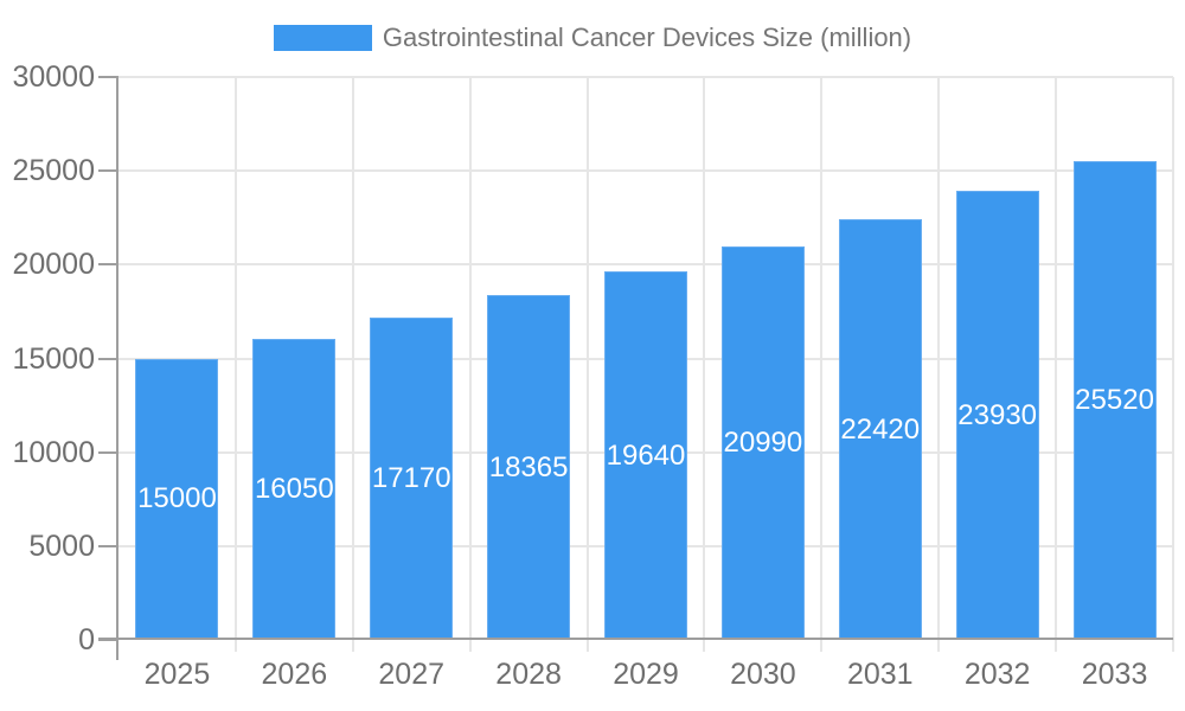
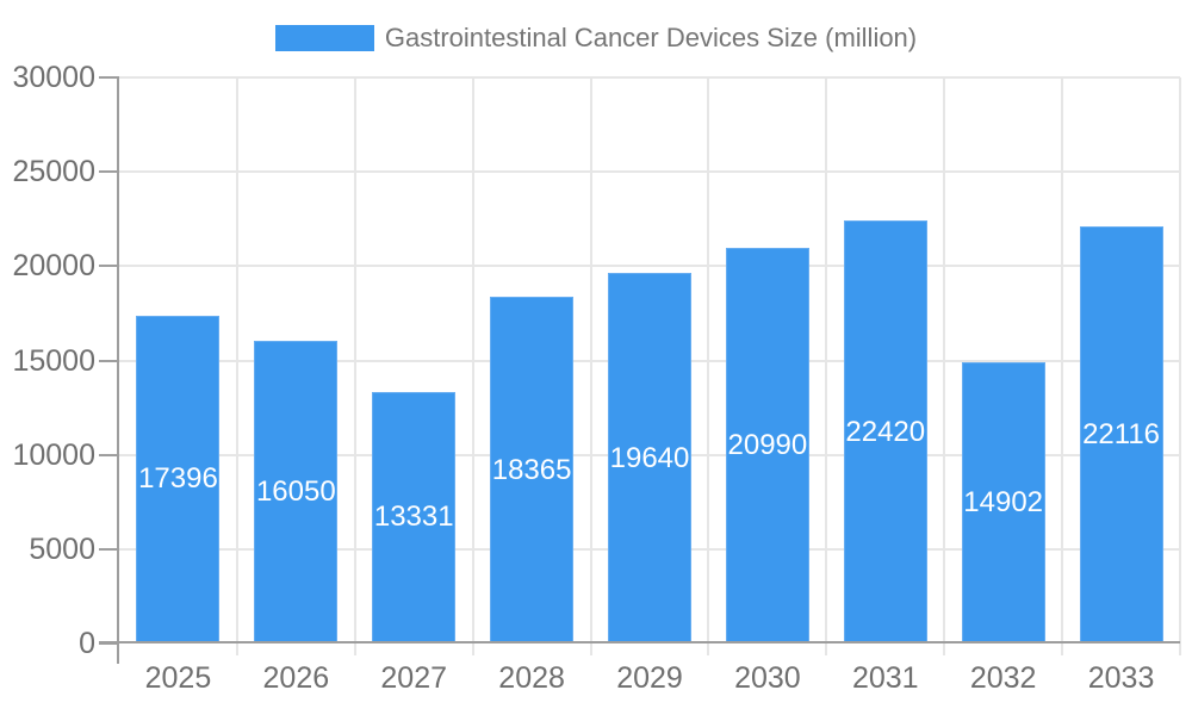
2025: 15000 -> 17396
2027: 17170 -> 13331
2032: 23930 -> 14902
2033: 25520 -> 22116
